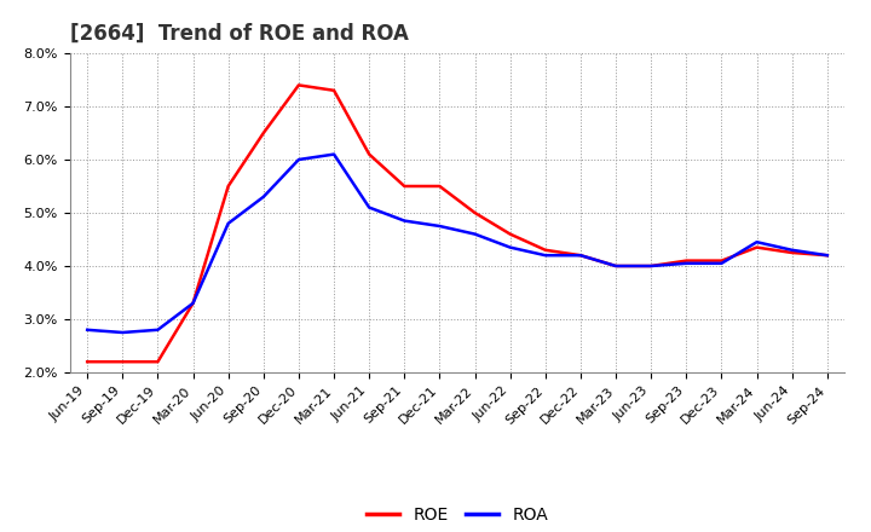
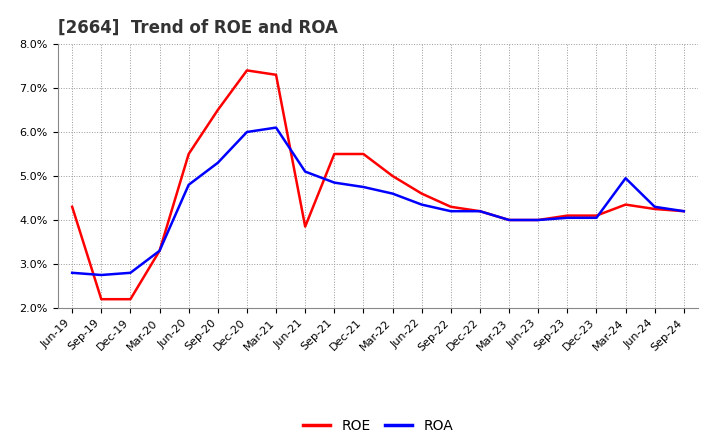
ROE/Jun-19: 2.20% -> 4.30%
ROE/Jun-21: 6.10% -> 3.85%
ROA/Mar-24: 4.45% -> 4.95%
